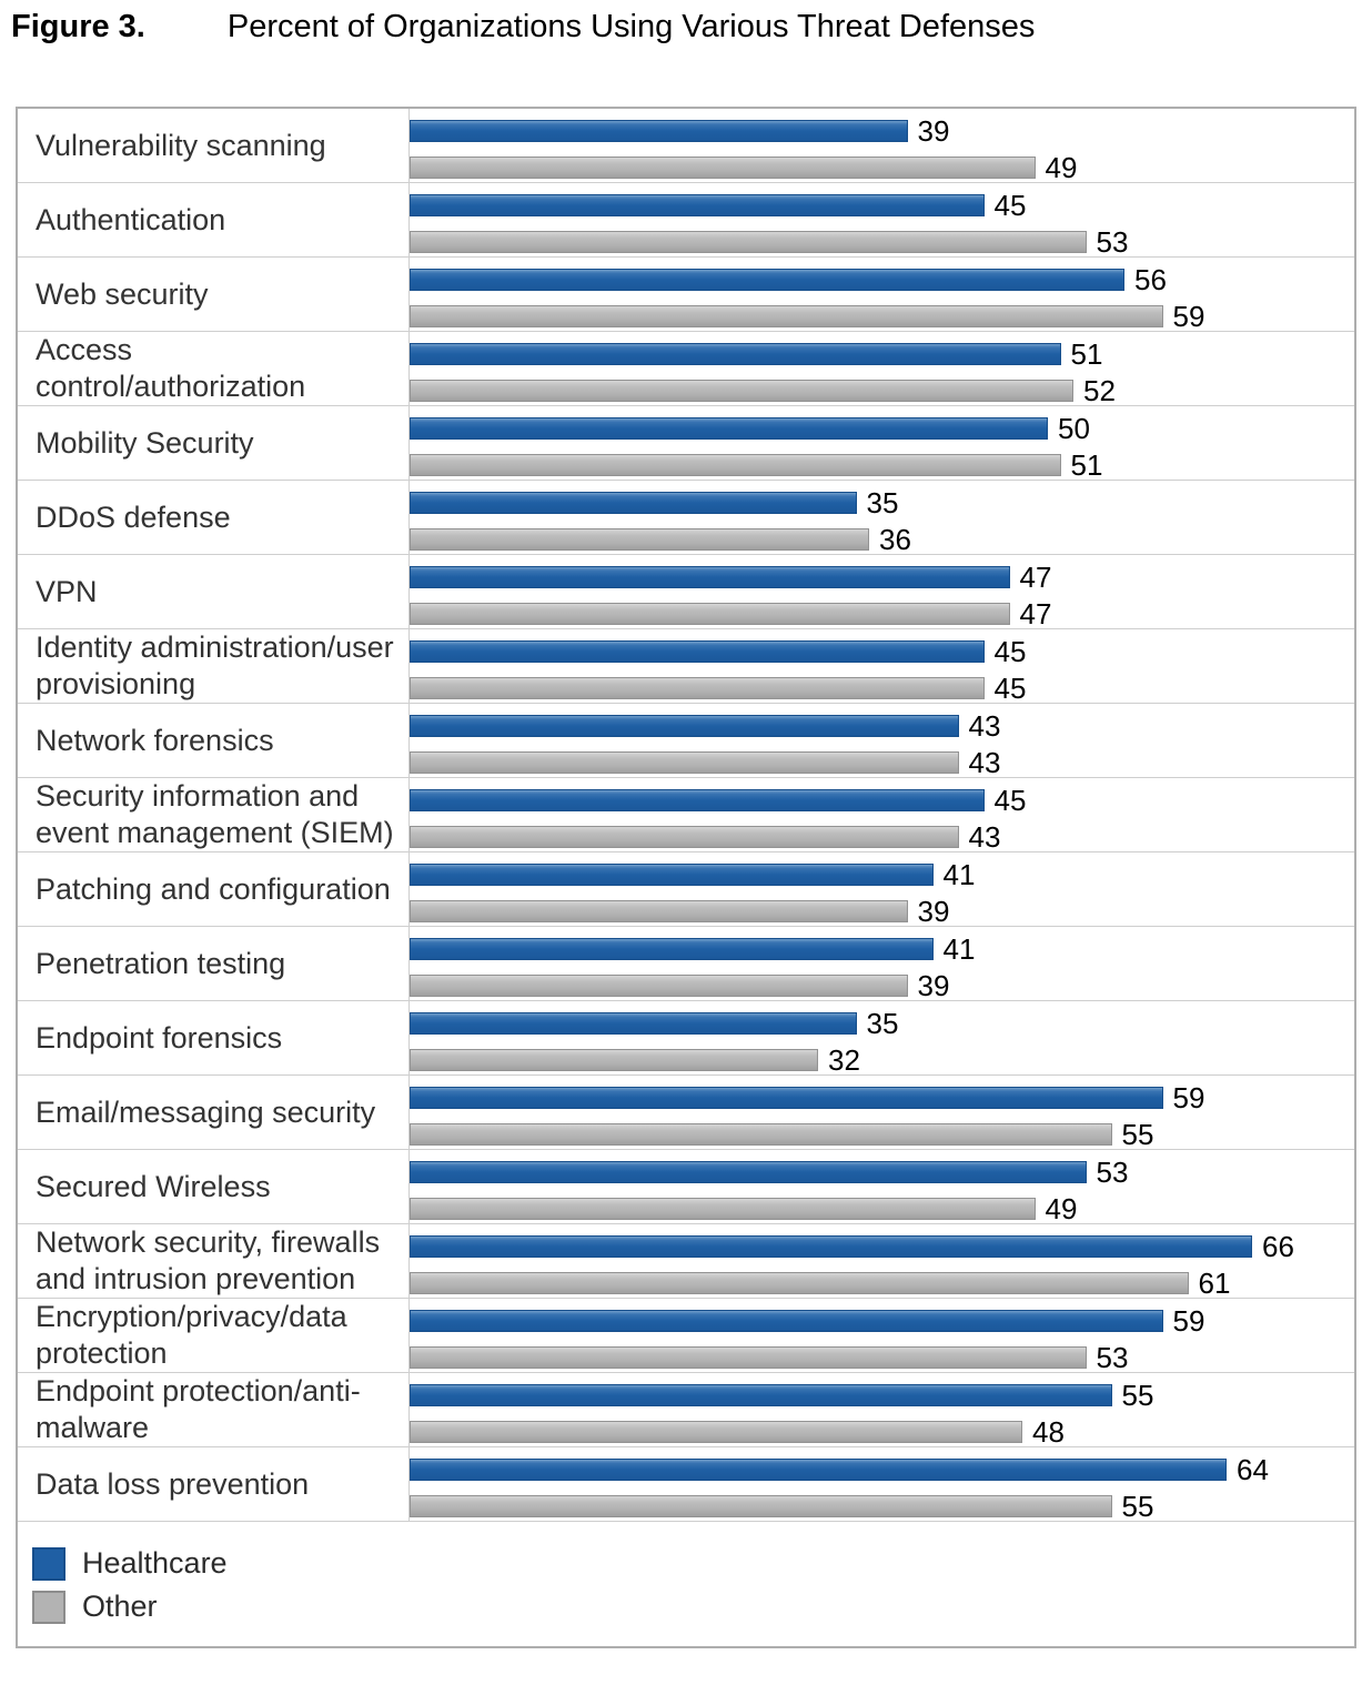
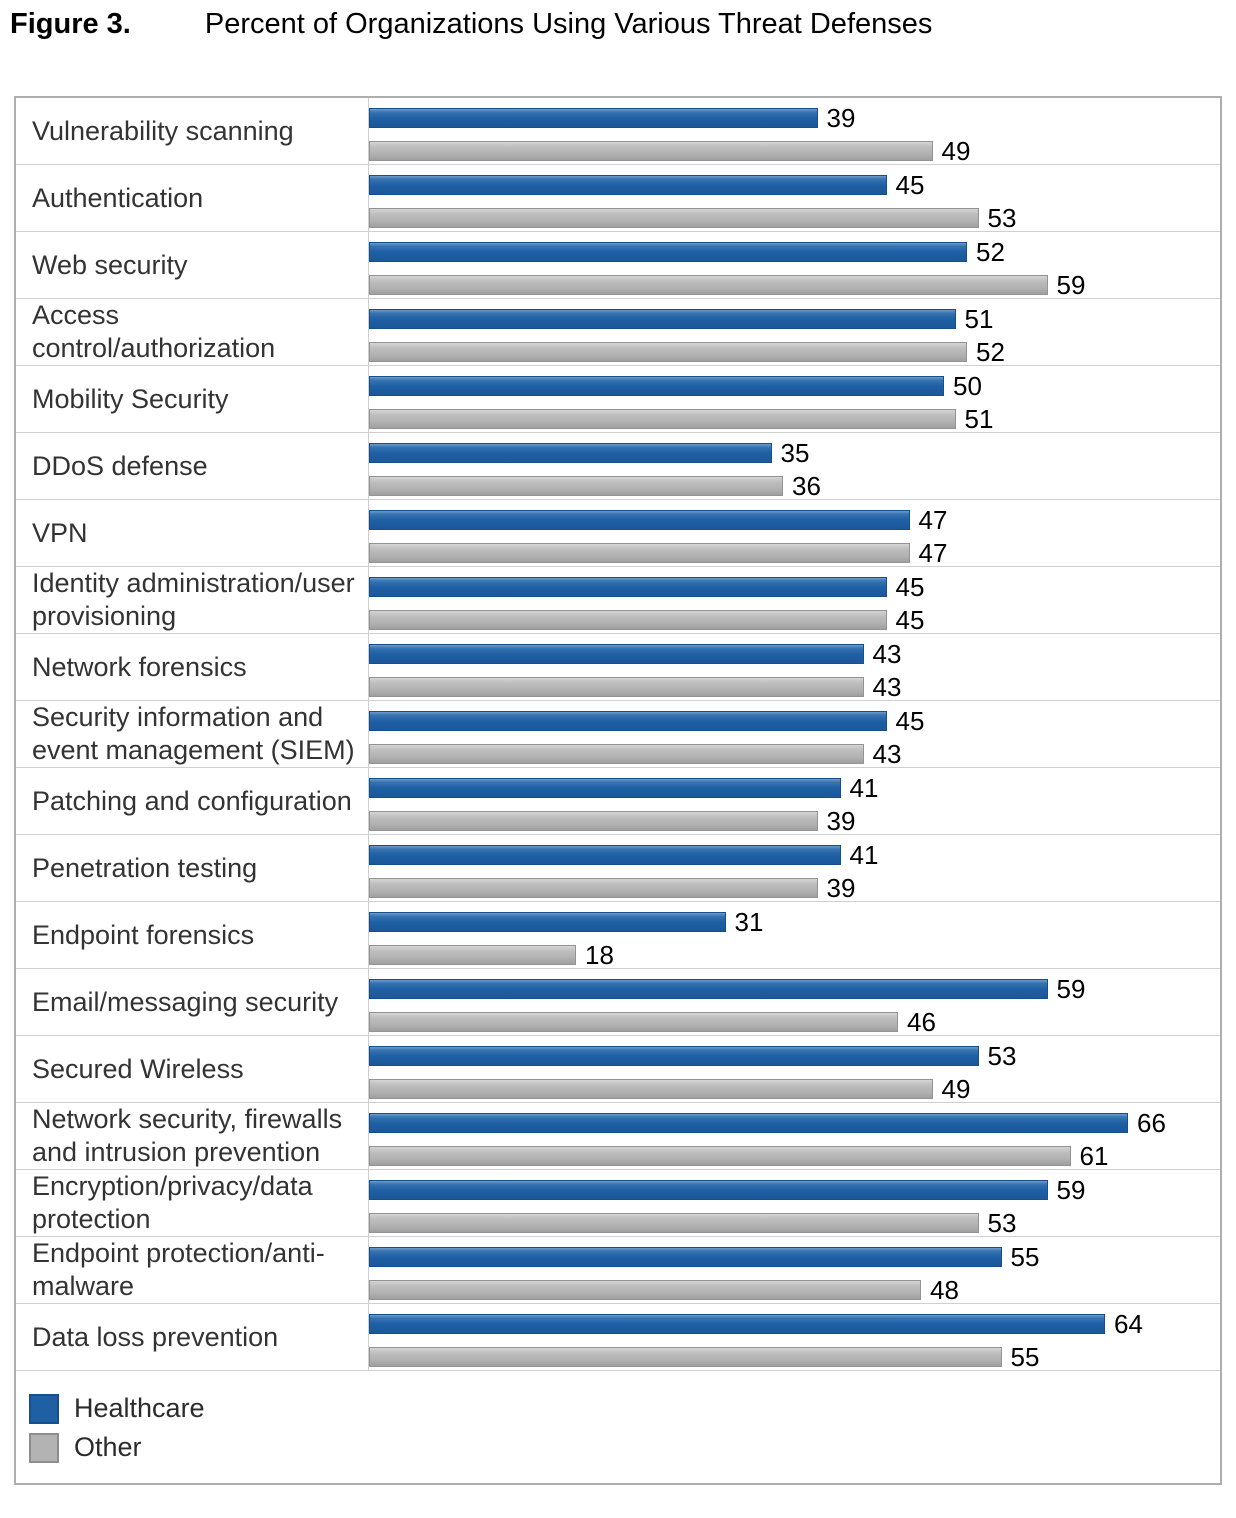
Healthcare/Web security: 56 -> 52
Healthcare/Endpoint forensics: 35 -> 31
Other/Endpoint forensics: 32 -> 18
Other/Email/messaging security: 55 -> 46
